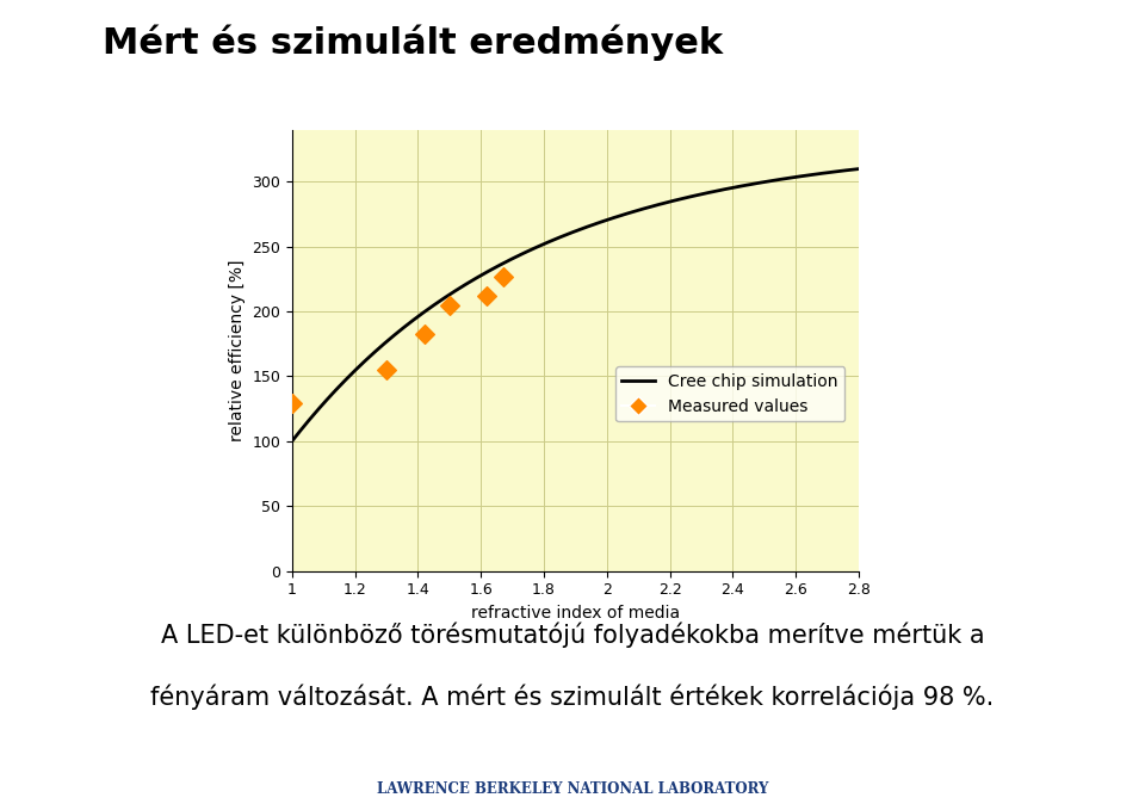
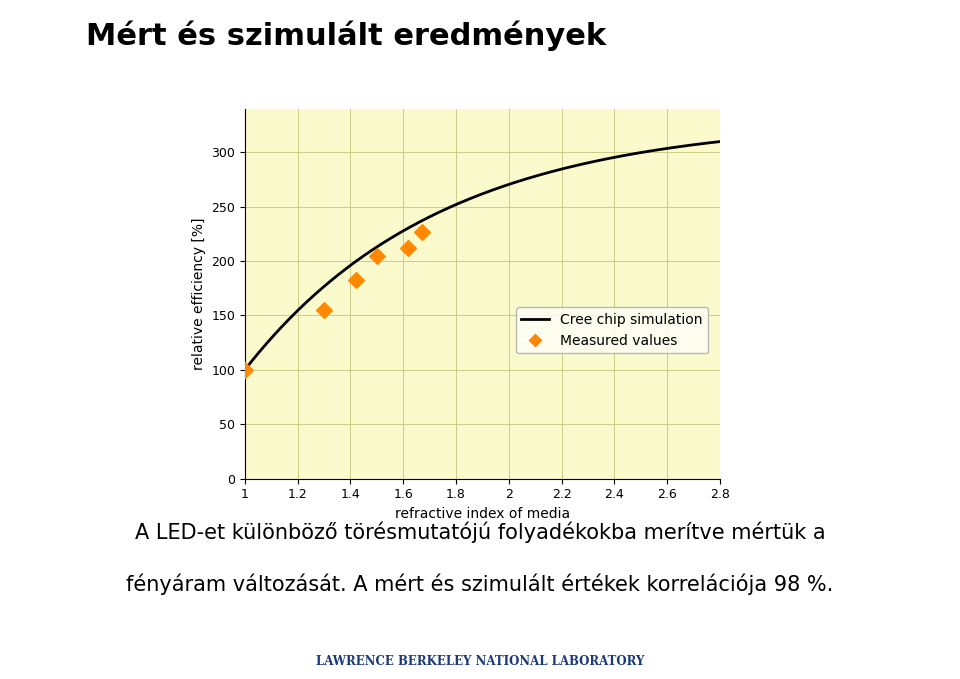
Measured values/1: 129 -> 100
